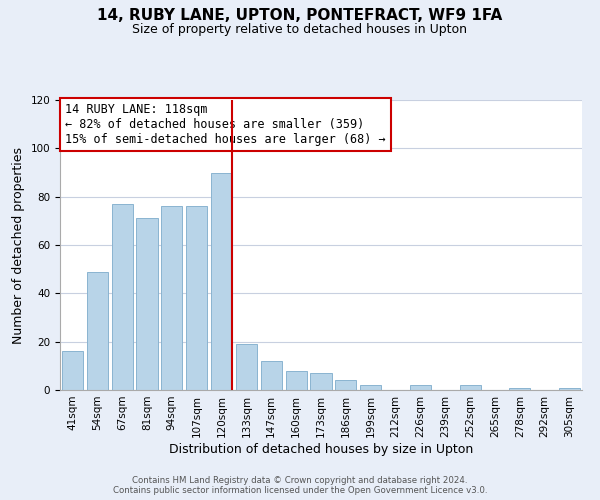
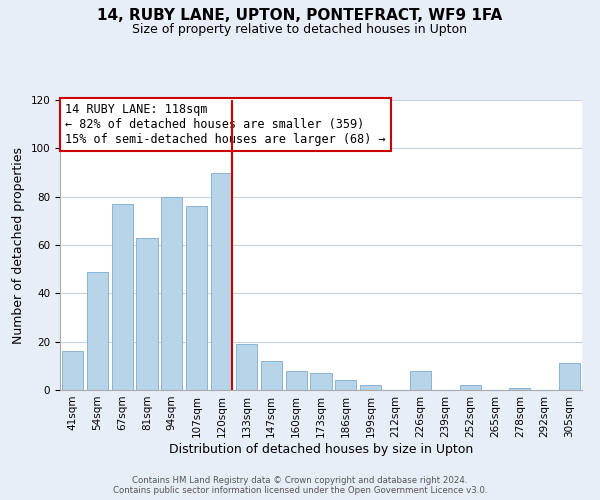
81sqm: 71 -> 63
94sqm: 76 -> 80
226sqm: 2 -> 8
305sqm: 1 -> 11
